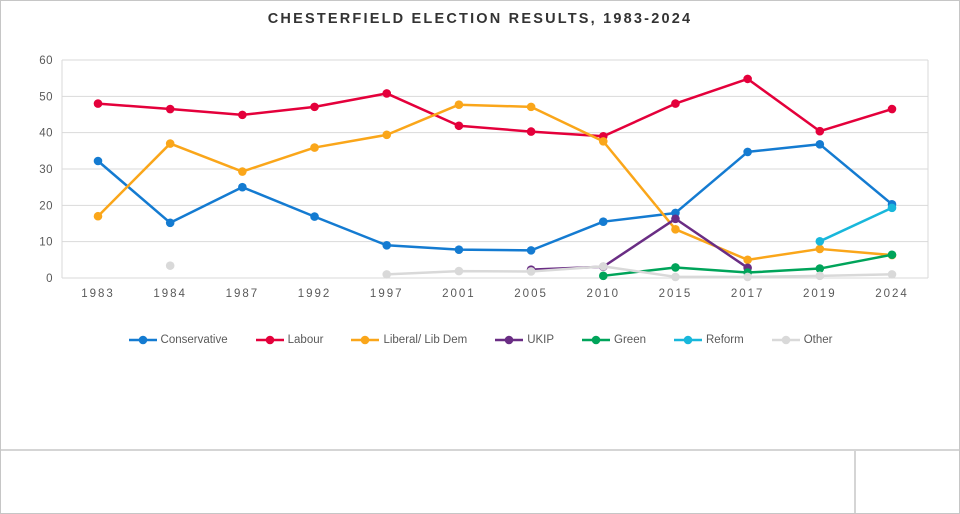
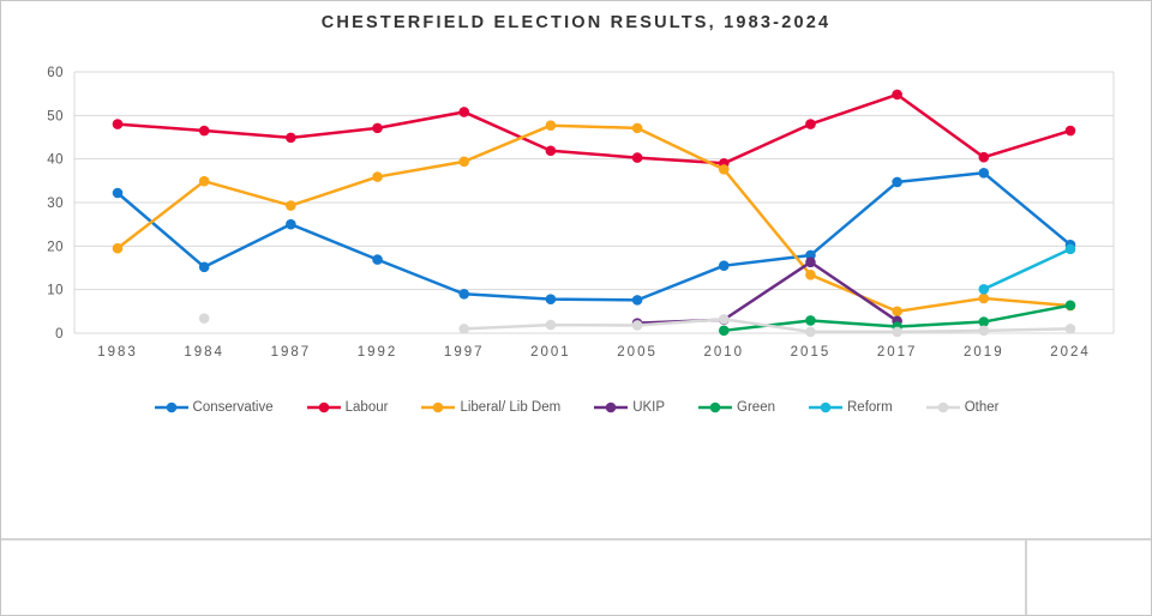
Liberal/ Lib Dem/1983: 17 -> 20
Liberal/ Lib Dem/1984: 37 -> 35
